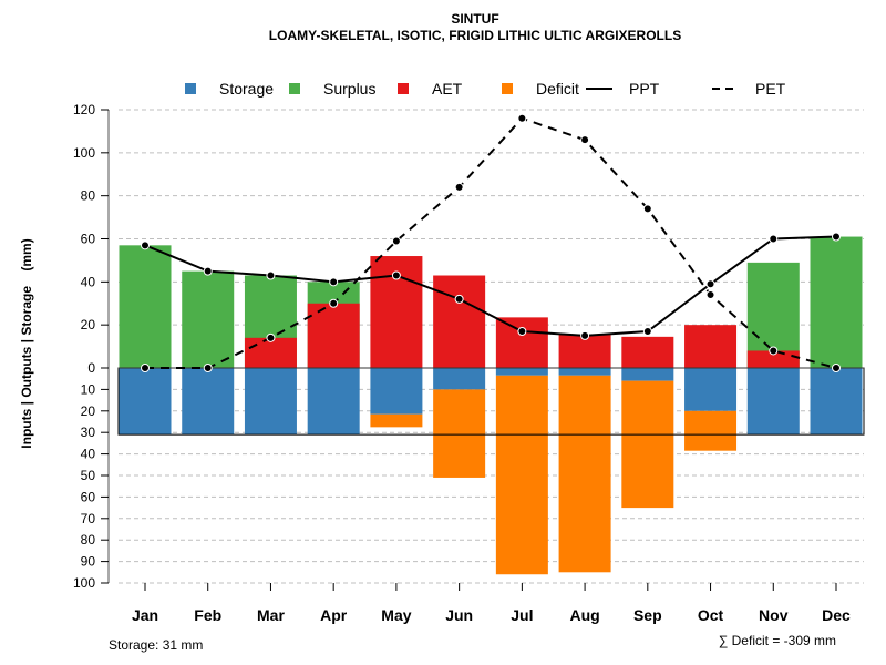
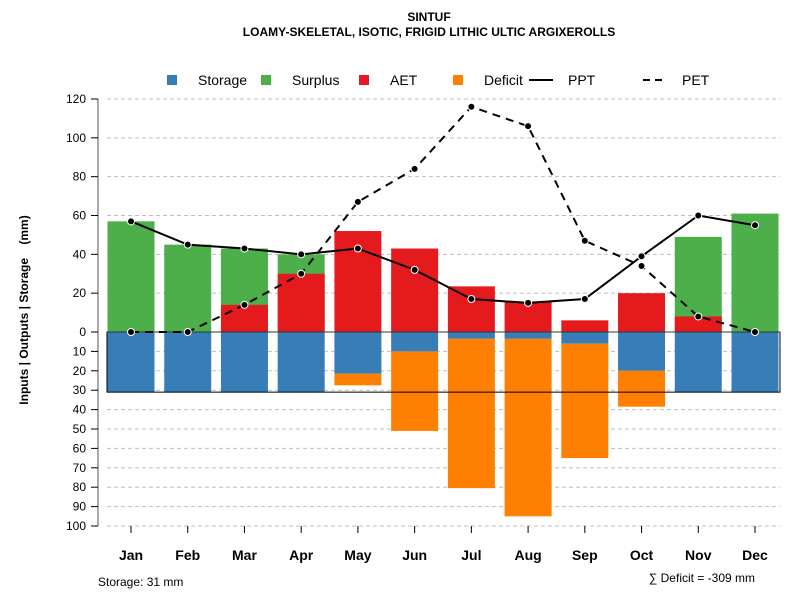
PET/May: 59 -> 67
Deficit/Jul: 92 -> 77
AET/Sep: 14 -> 6
PET/Sep: 74 -> 47
PPT/Dec: 61 -> 55
